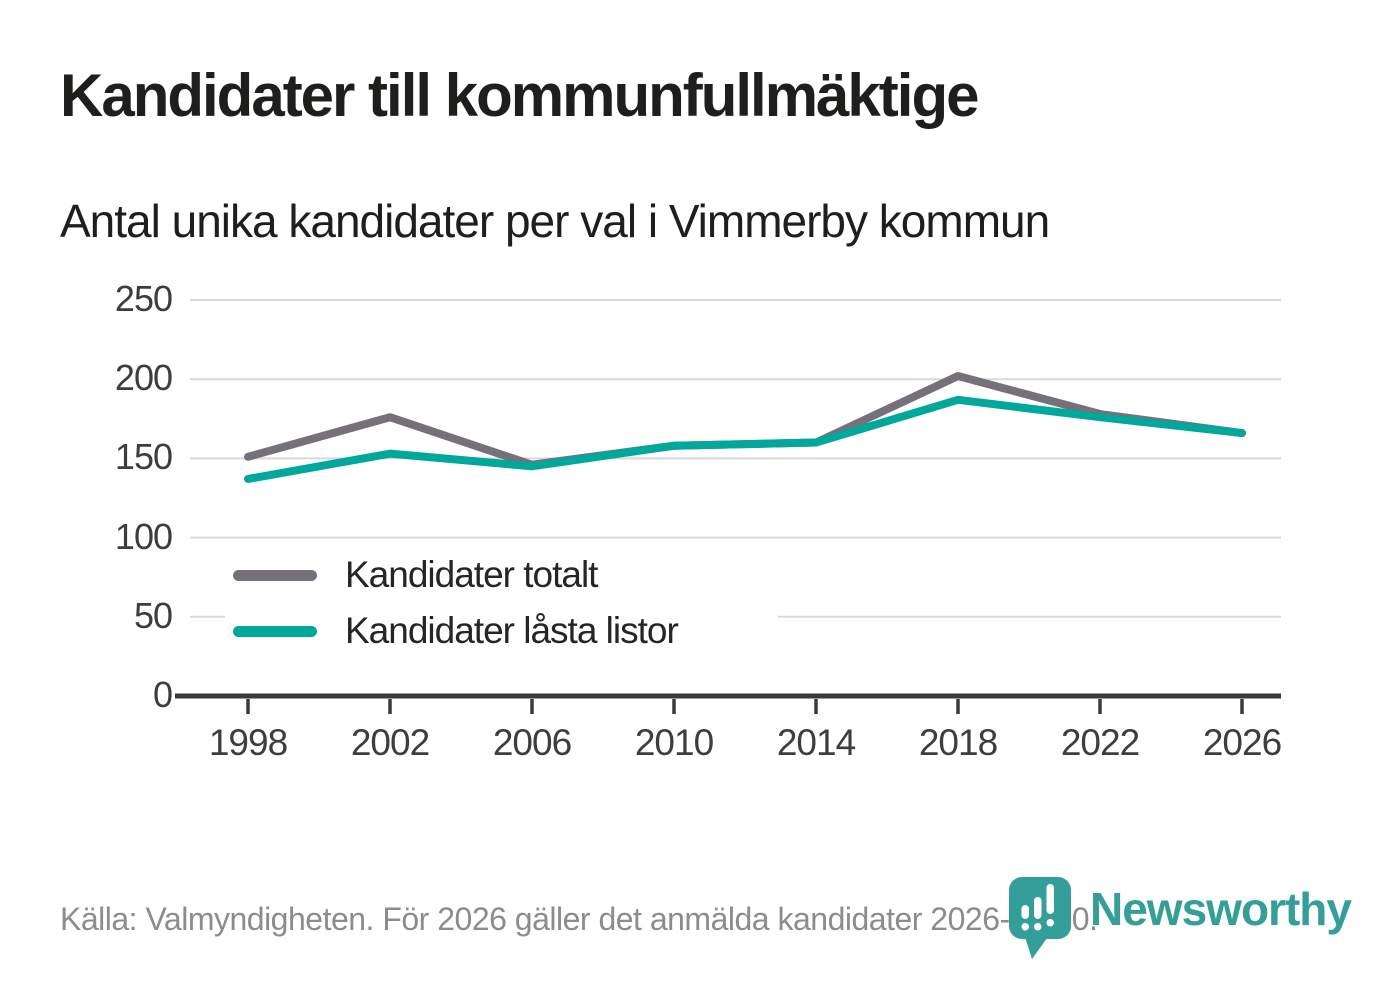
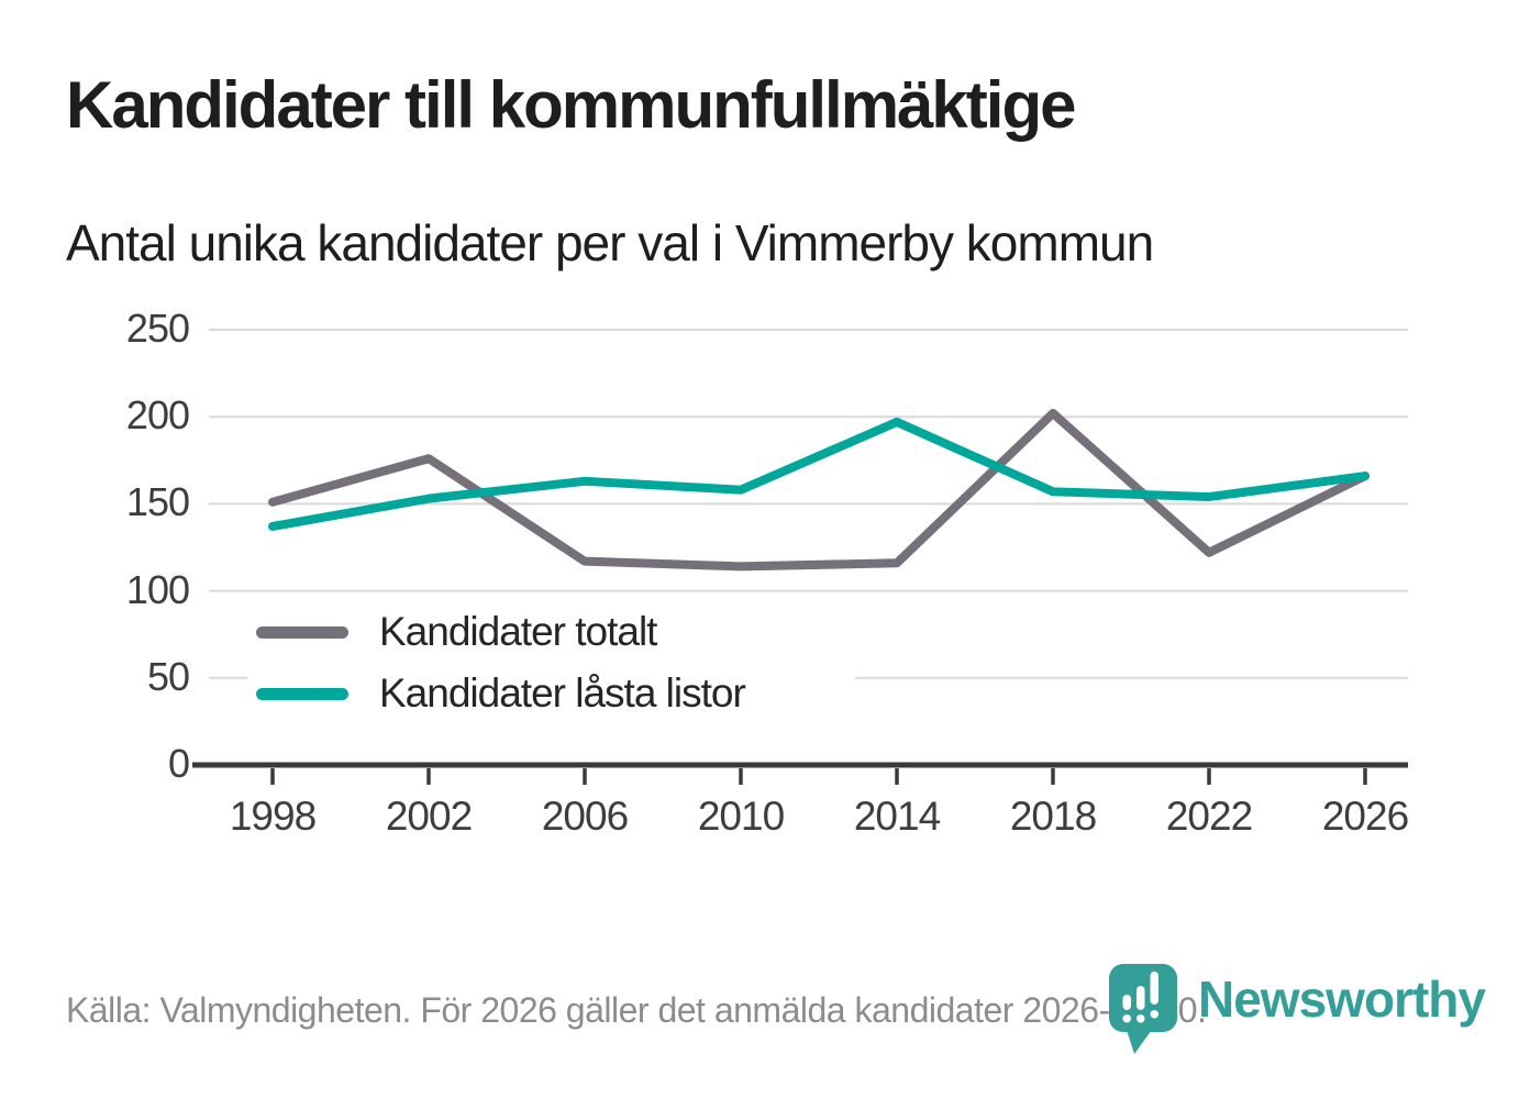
Kandidater totalt/2006: 146 -> 117
Kandidater låsta listor/2006: 145 -> 163
Kandidater totalt/2010: 158 -> 114
Kandidater totalt/2014: 160 -> 116
Kandidater låsta listor/2014: 160 -> 197
Kandidater låsta listor/2018: 187 -> 157
Kandidater totalt/2022: 178 -> 122
Kandidater låsta listor/2022: 176 -> 154
